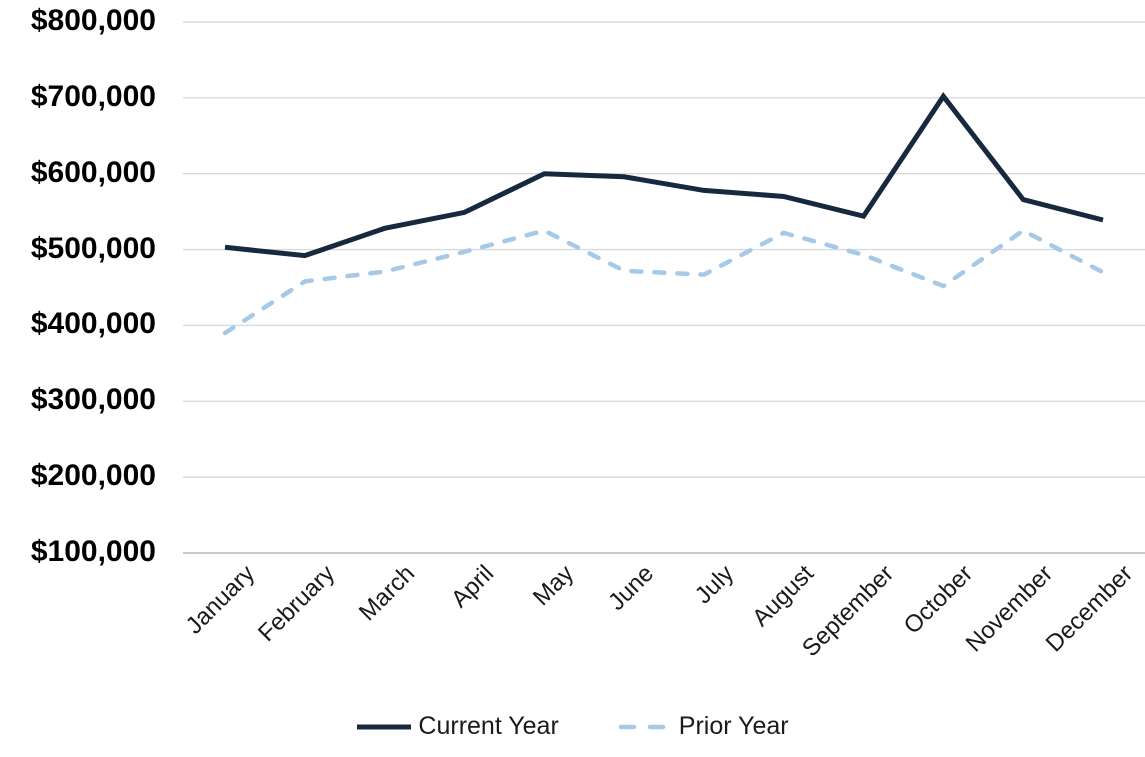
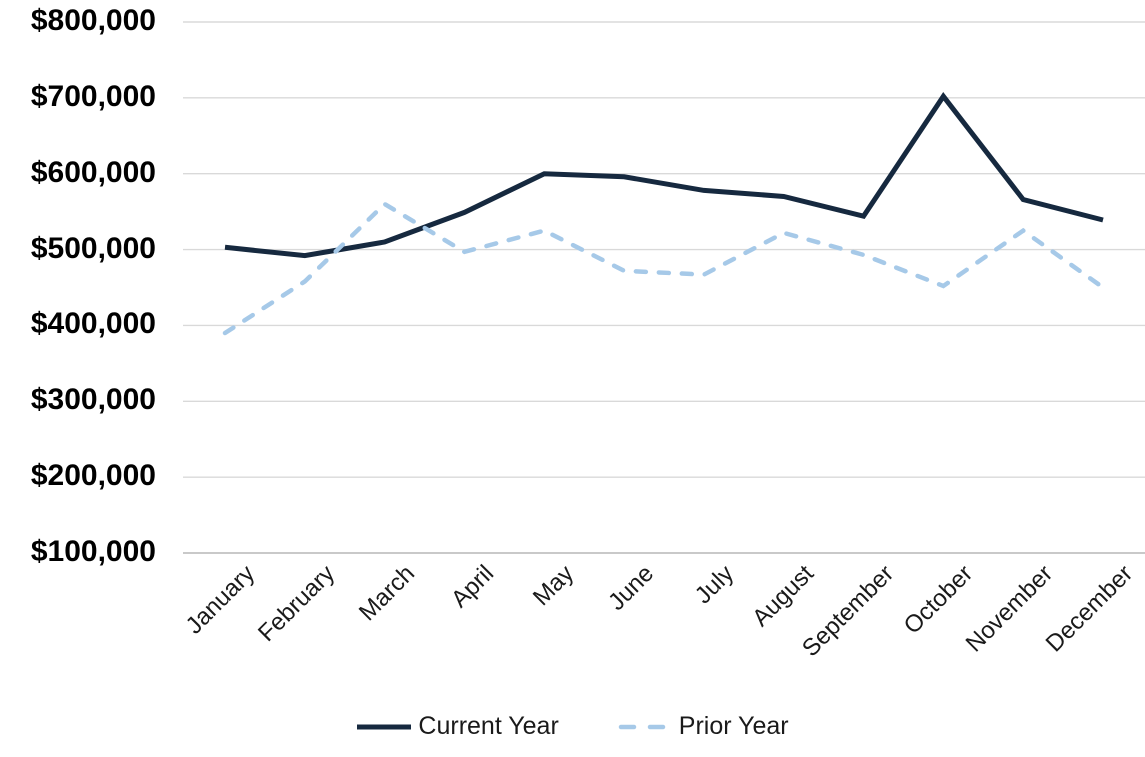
Current Year/March: $530000 -> $510000
Prior Year/March: $470000 -> $560000
Prior Year/December: $470000 -> $450000
